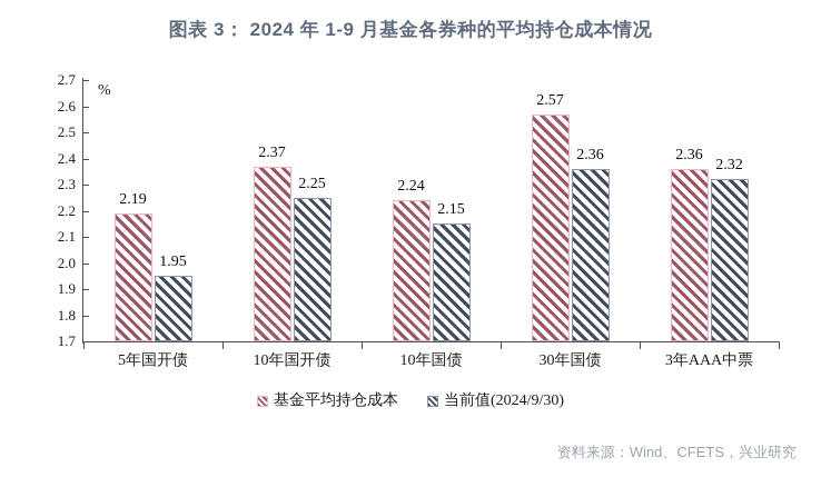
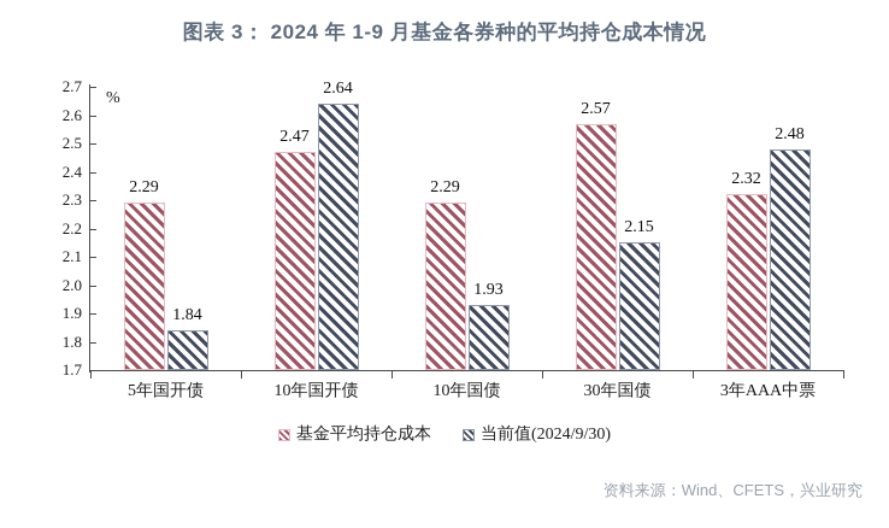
基金平均持仓成本/5年国开债: 2.19 -> 2.29
当前值(2024/9/30)/5年国开债: 1.95 -> 1.84
基金平均持仓成本/10年国开债: 2.37 -> 2.47
当前值(2024/9/30)/10年国开债: 2.25 -> 2.64
基金平均持仓成本/10年国债: 2.24 -> 2.29
当前值(2024/9/30)/10年国债: 2.15 -> 1.93
当前值(2024/9/30)/30年国债: 2.36 -> 2.15
基金平均持仓成本/3年AAA中票: 2.36 -> 2.32
当前值(2024/9/30)/3年AAA中票: 2.32 -> 2.48
